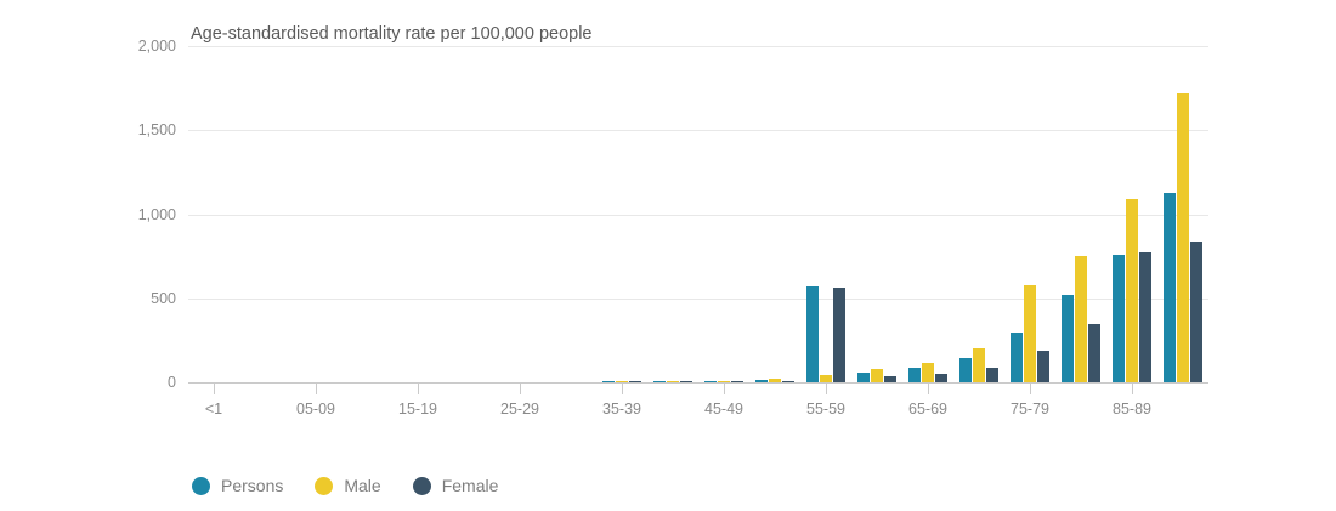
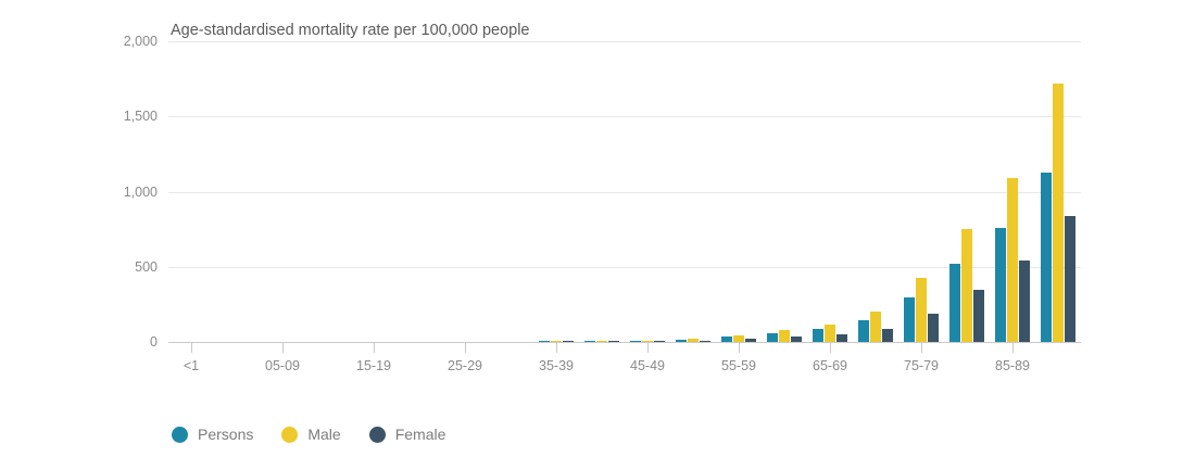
Persons/55-59: 570 -> 30
Female/55-59: 560 -> 20
Male/75-79: 580 -> 420
Female/85-89: 770 -> 540
